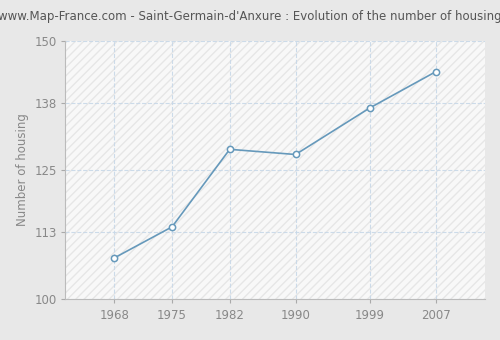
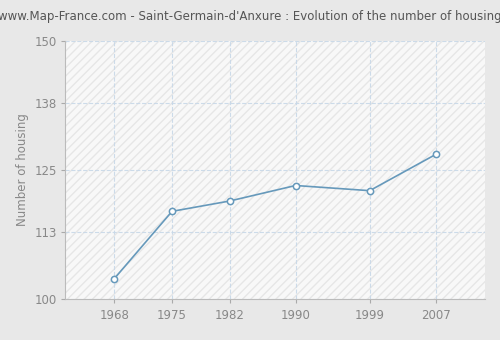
1968: 108 -> 104
1975: 114 -> 117
1982: 129 -> 119
1990: 128 -> 122
1999: 137 -> 121
2007: 144 -> 128
